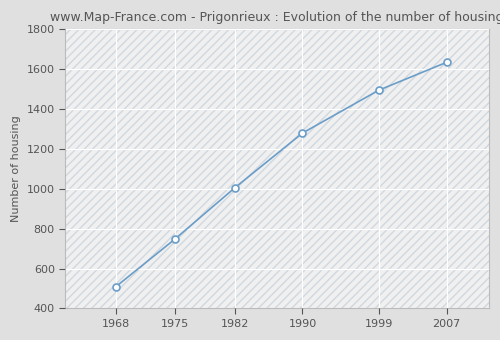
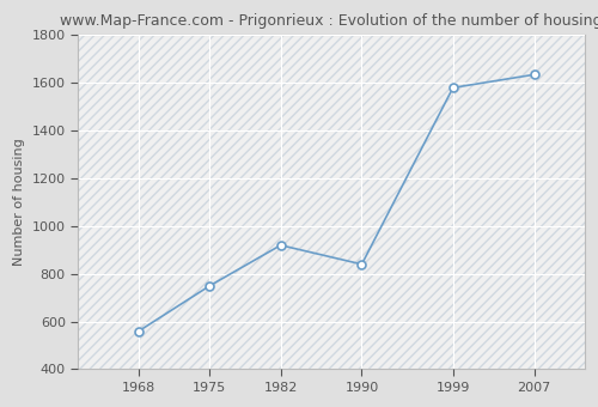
1968: 510 -> 560
1982: 1000 -> 920
1990: 1280 -> 840
1999: 1500 -> 1580
